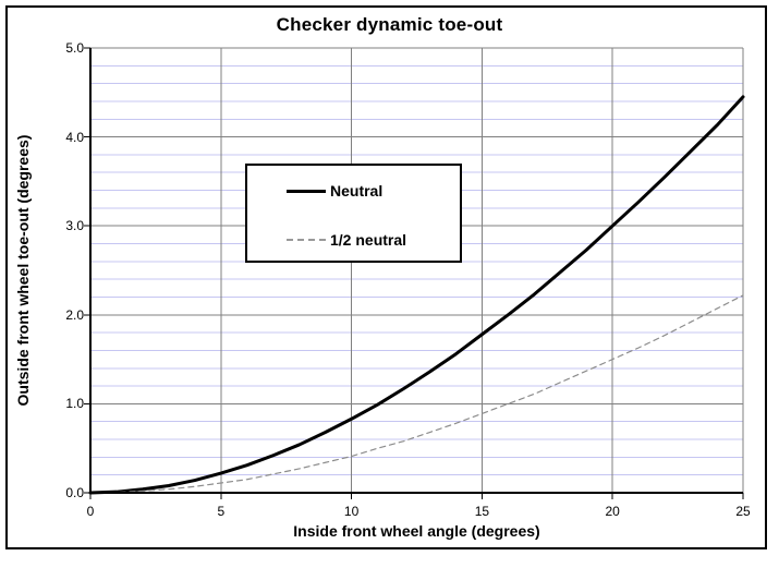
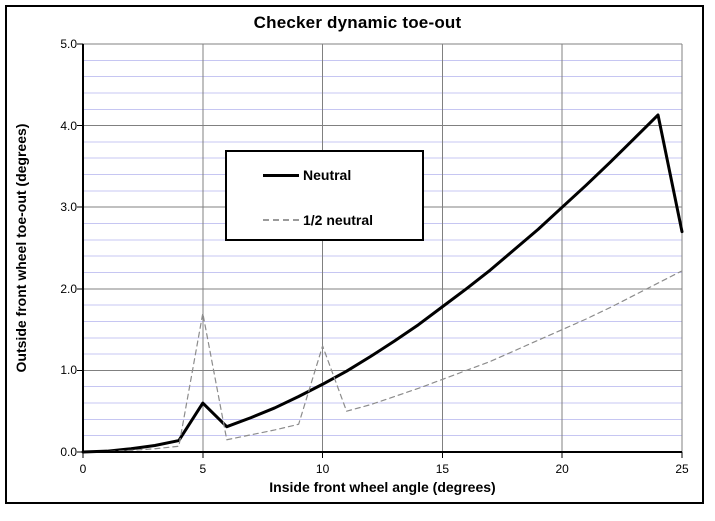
Neutral/5: 0.2 -> 0.6
1/2 neutral/5: 0.1 -> 1.7
1/2 neutral/10: 0.4 -> 1.3
Neutral/25: 4.5 -> 2.7
